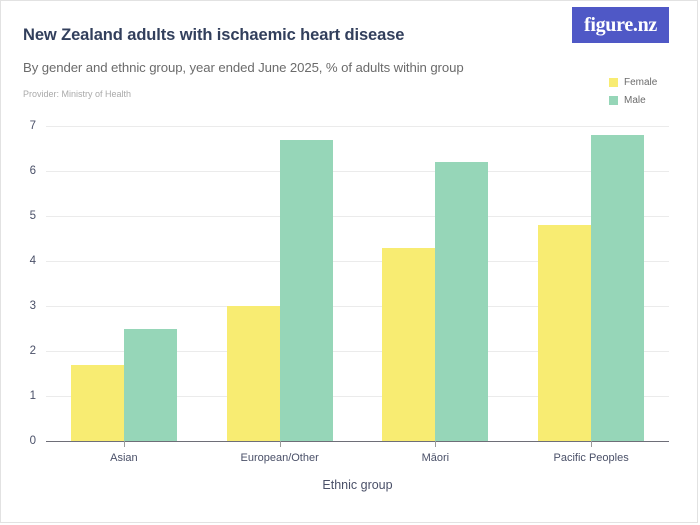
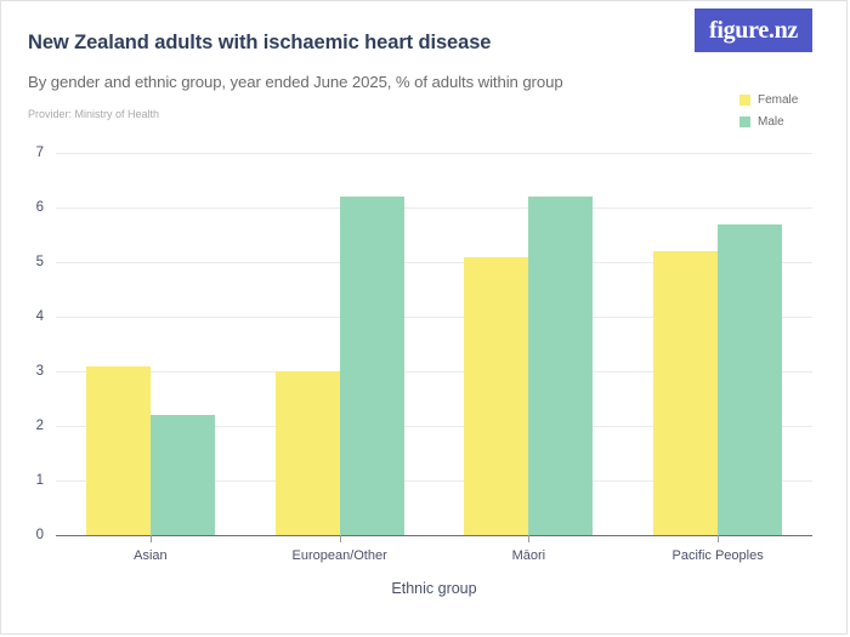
Female/Asian: 1.7 -> 3.1
Male/Asian: 2.5 -> 2.2
Male/European/Other: 6.7 -> 6.2
Female/Māori: 4.3 -> 5.1
Female/Pacific Peoples: 4.8 -> 5.2
Male/Pacific Peoples: 6.8 -> 5.7
